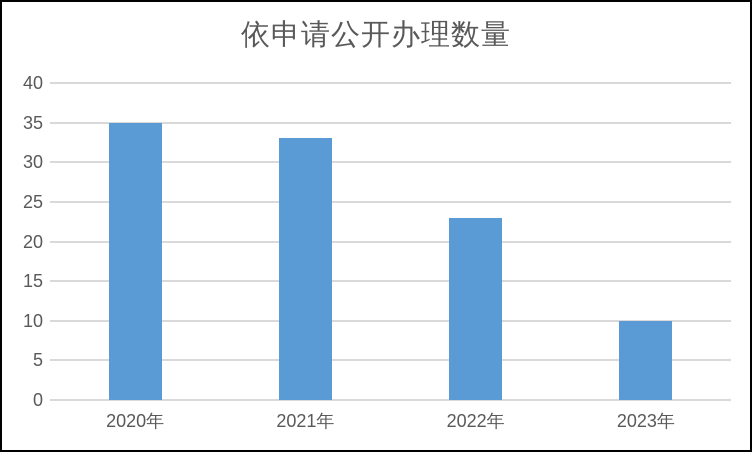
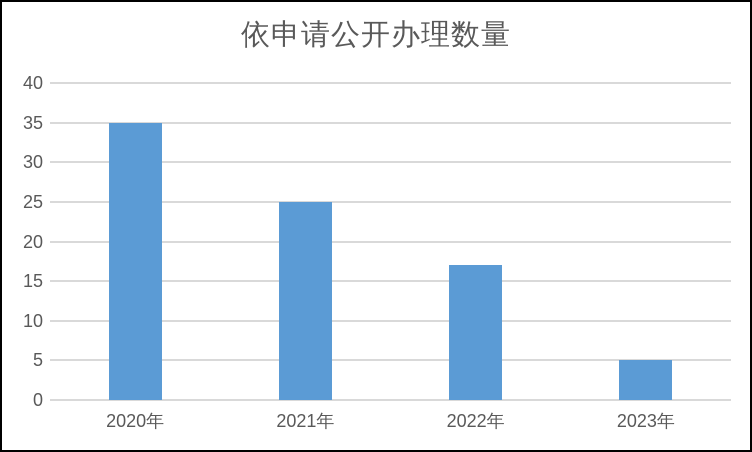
2021年: 33 -> 25
2022年: 23 -> 17
2023年: 10 -> 5
